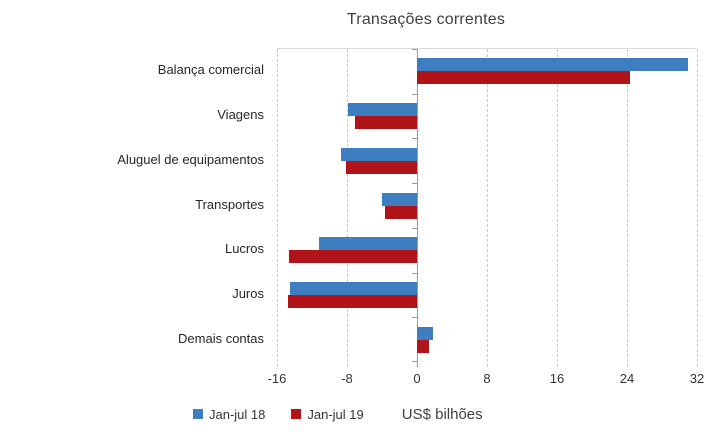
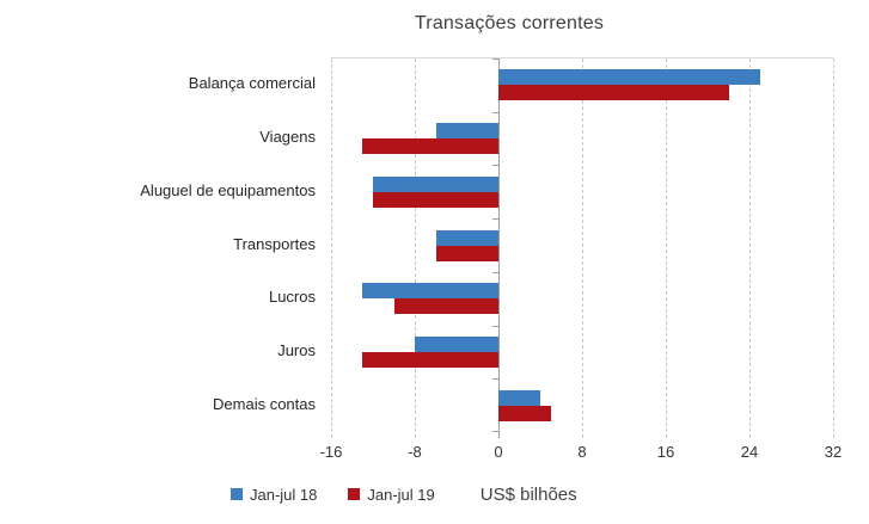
Jan-jul 18/Balança comercial: 31 -> 25
Jan-jul 19/Balança comercial: 24 -> 22
Jan-jul 18/Viagens: -8 -> -6
Jan-jul 19/Viagens: -7 -> -13
Jan-jul 18/Aluguel de equipamentos: -9 -> -12
Jan-jul 19/Aluguel de equipamentos: -8 -> -12
Jan-jul 18/Transportes: -4 -> -6
Jan-jul 19/Transportes: -4 -> -6
Jan-jul 18/Lucros: -11 -> -13
Jan-jul 19/Lucros: -15 -> -10
Jan-jul 18/Juros: -14 -> -8
Jan-jul 19/Juros: -15 -> -13
Jan-jul 18/Demais contas: 2 -> 4
Jan-jul 19/Demais contas: 1 -> 5
